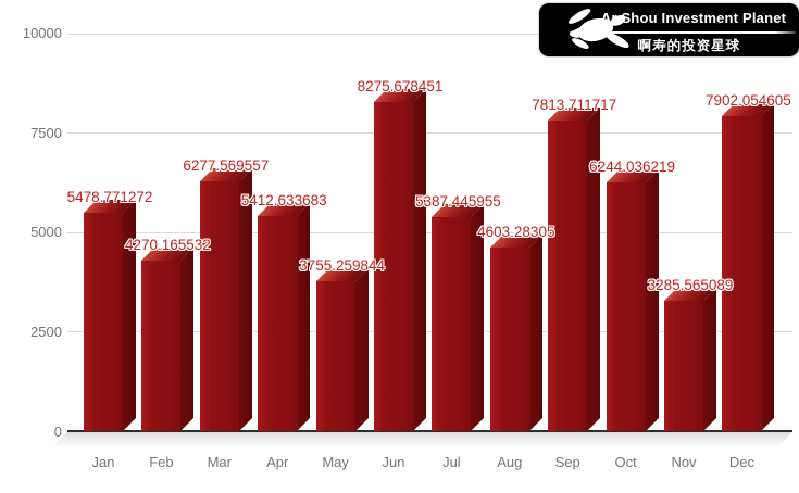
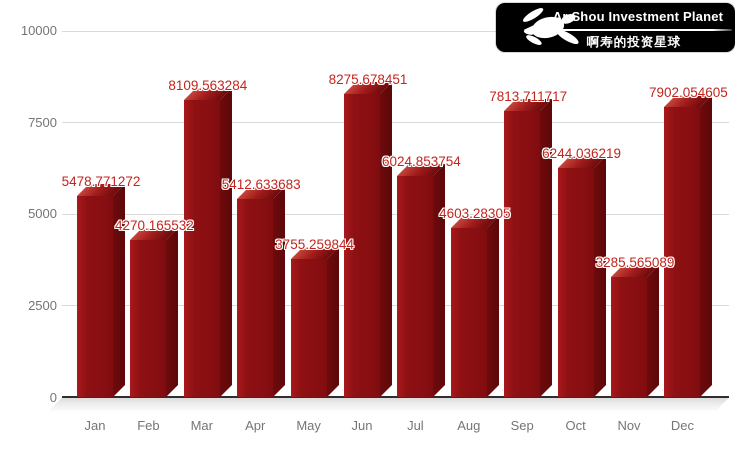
Mar: 6277.569557 -> 8109.563284
Jul: 5387.445955 -> 6024.853754
